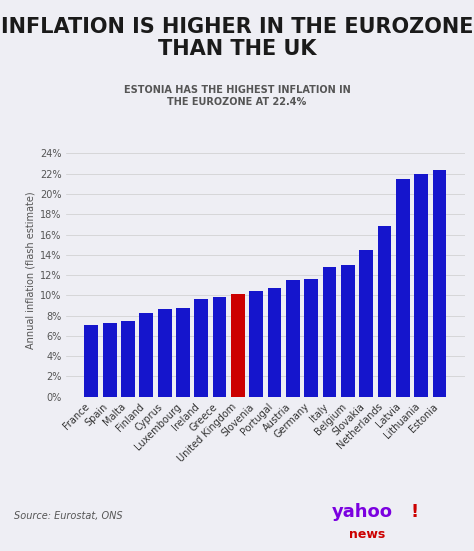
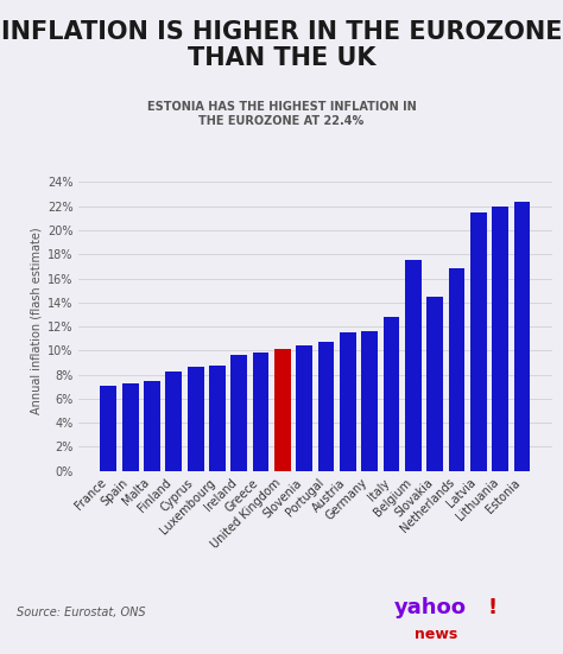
Belgium: 13.0% -> 17.5%
